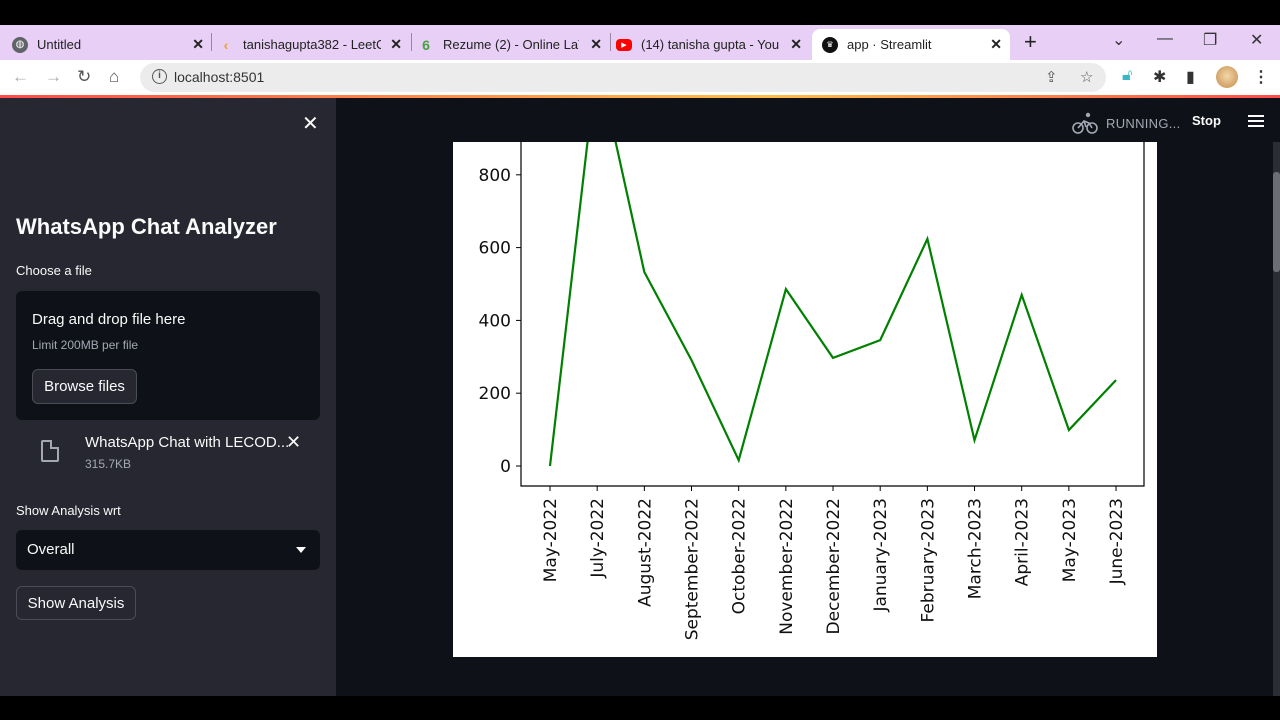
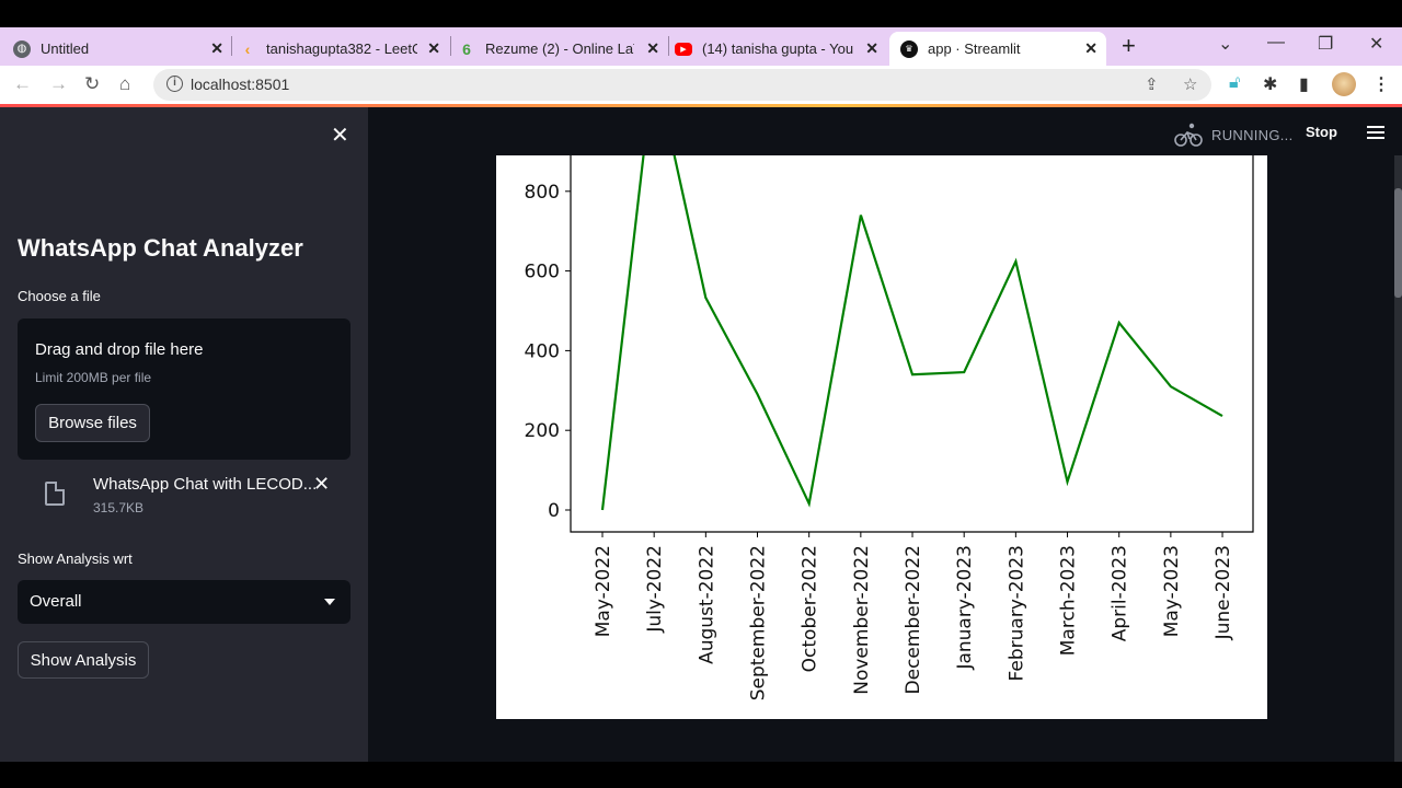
November-2022: 490 -> 740
December-2022: 300 -> 340
May-2023: 100 -> 310
